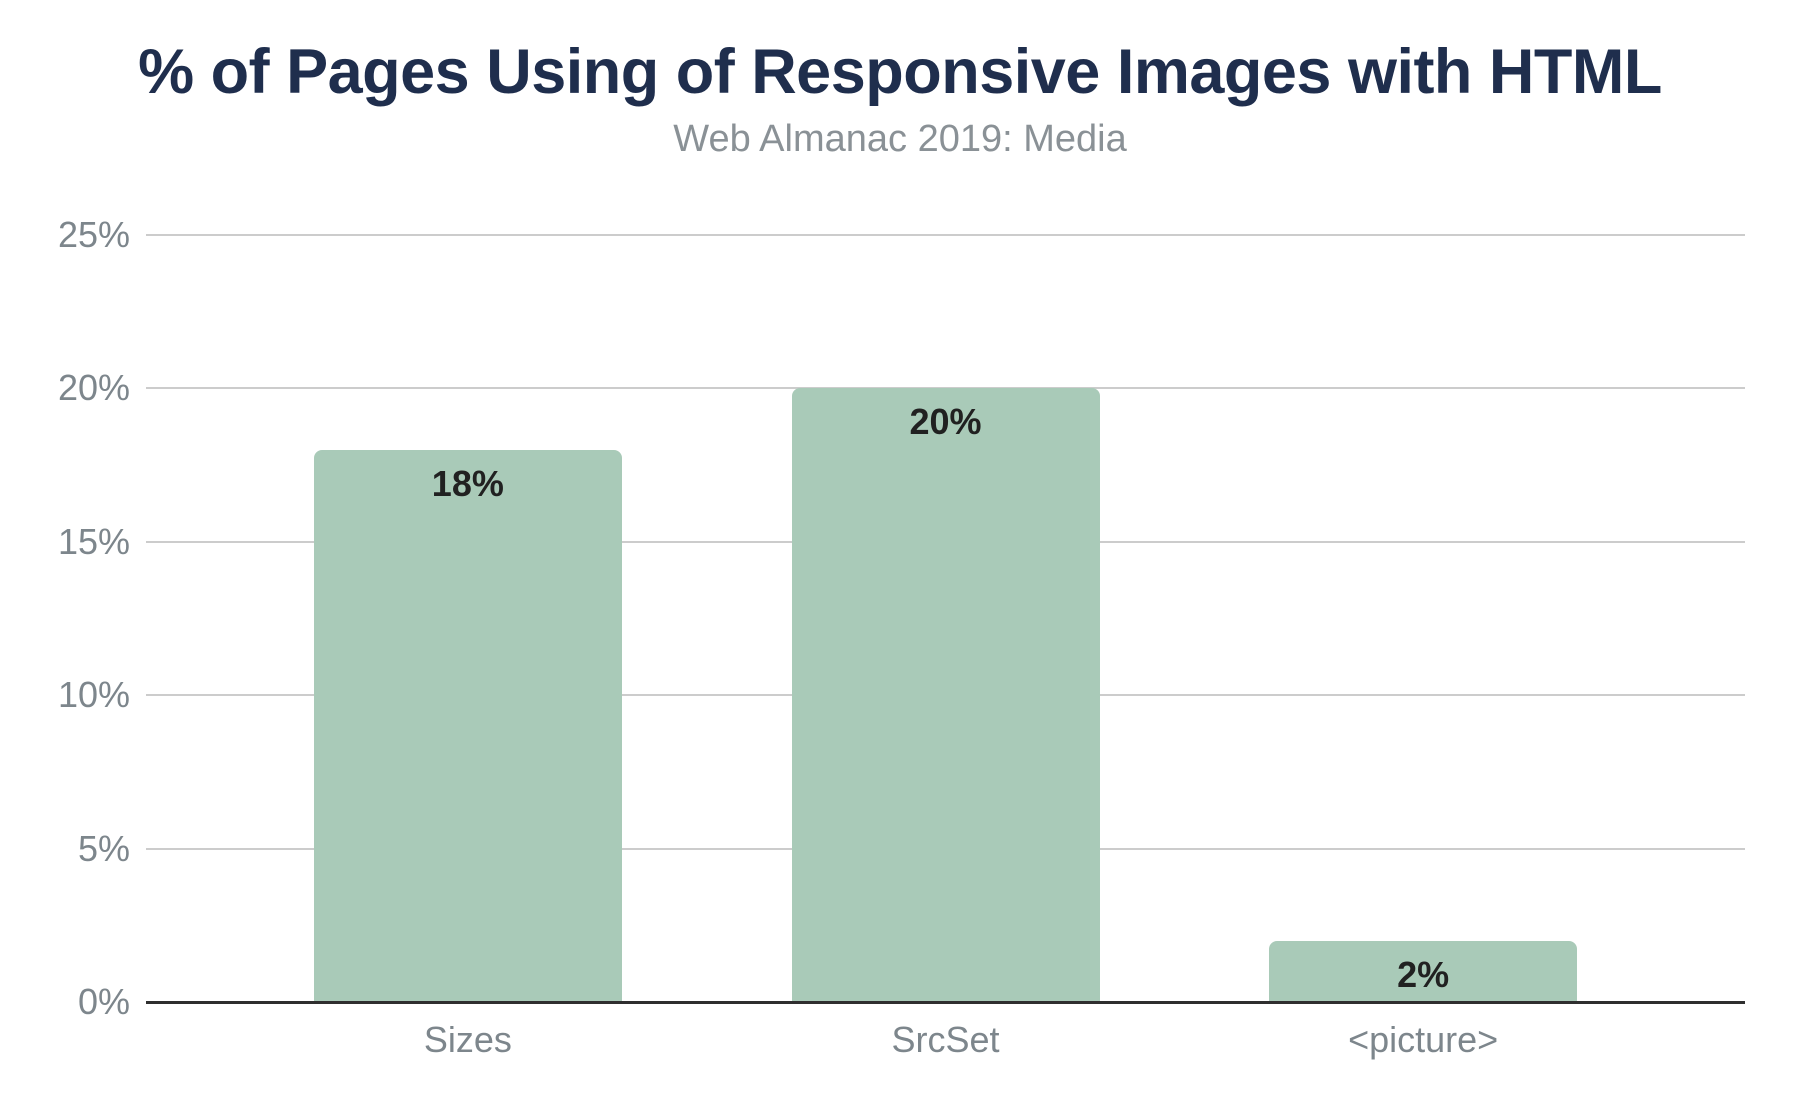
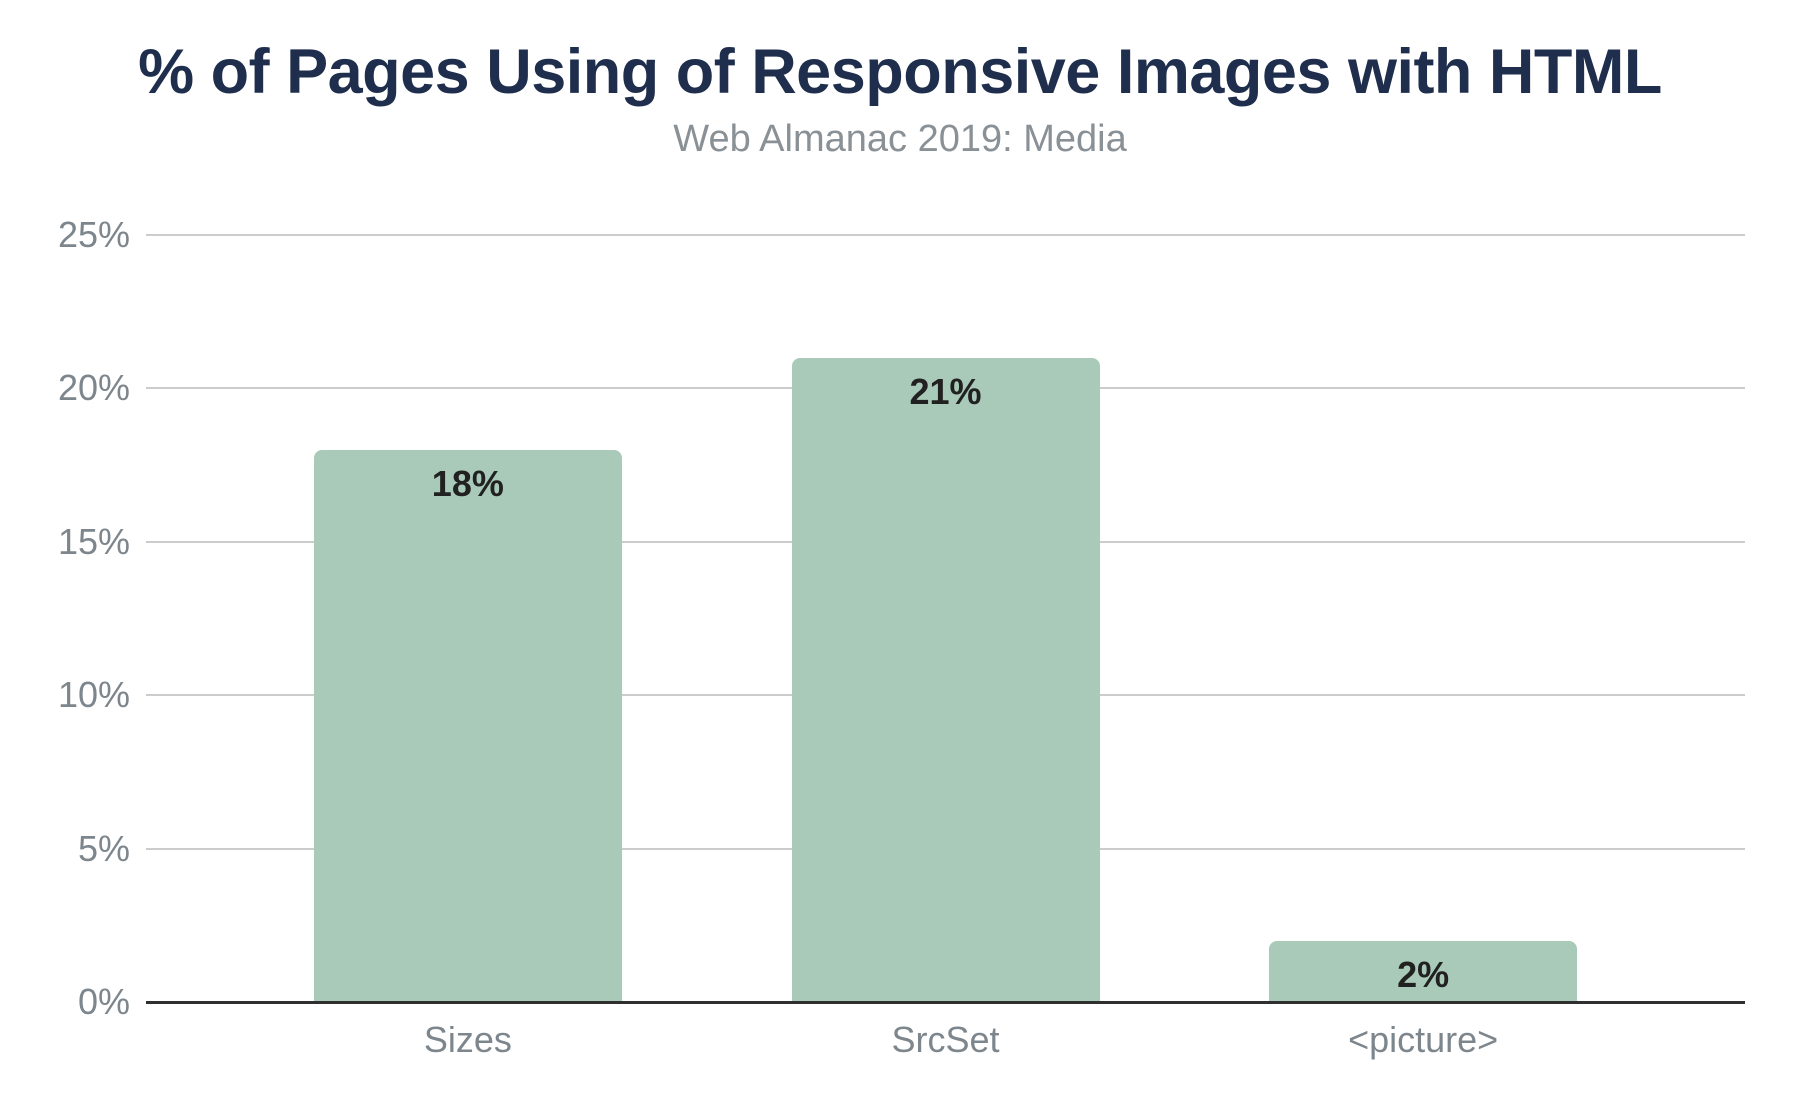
SrcSet: 20% -> 21%
